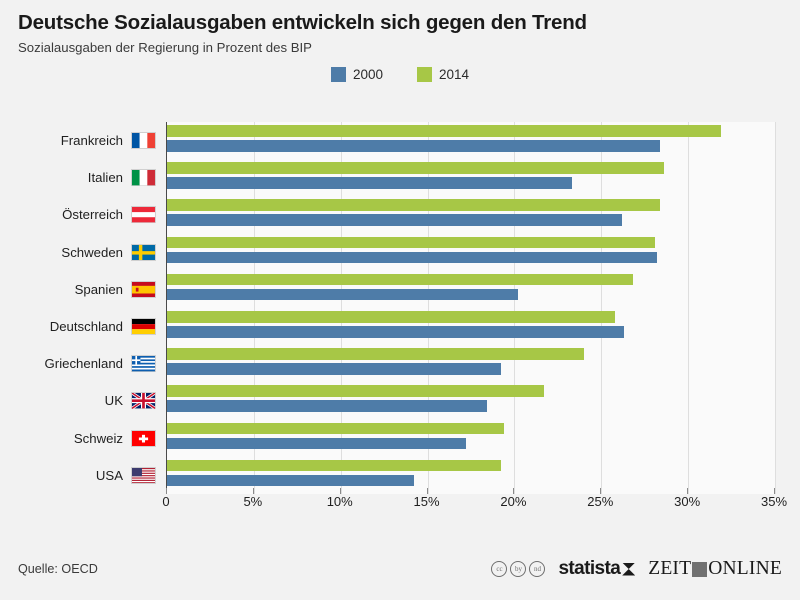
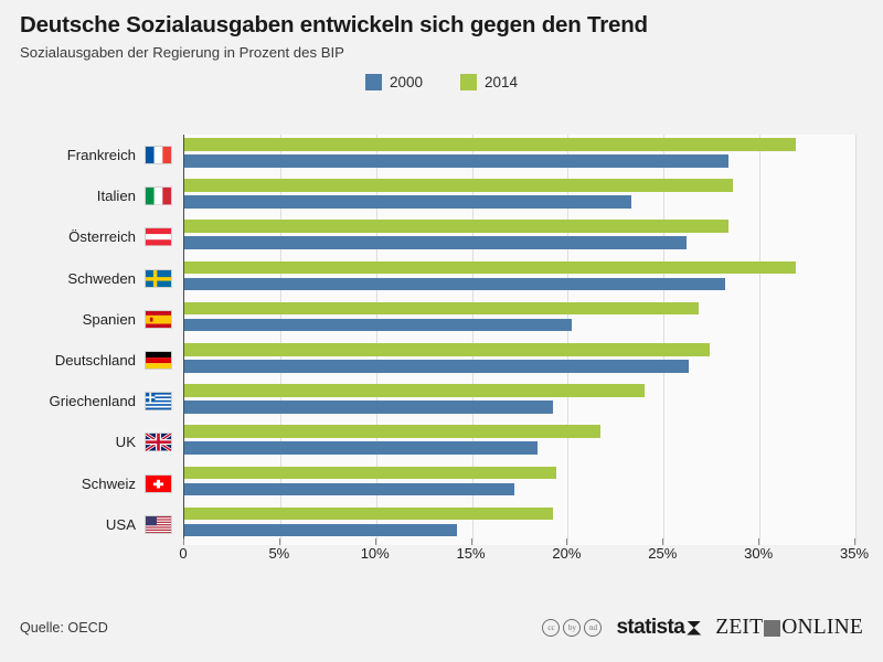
2014/Schweden: 28.1% -> 31.9%
2014/Deutschland: 25.8% -> 27.4%
